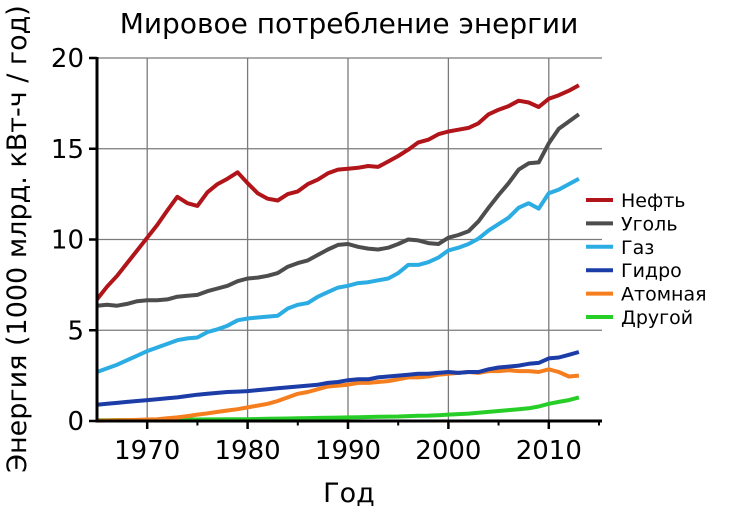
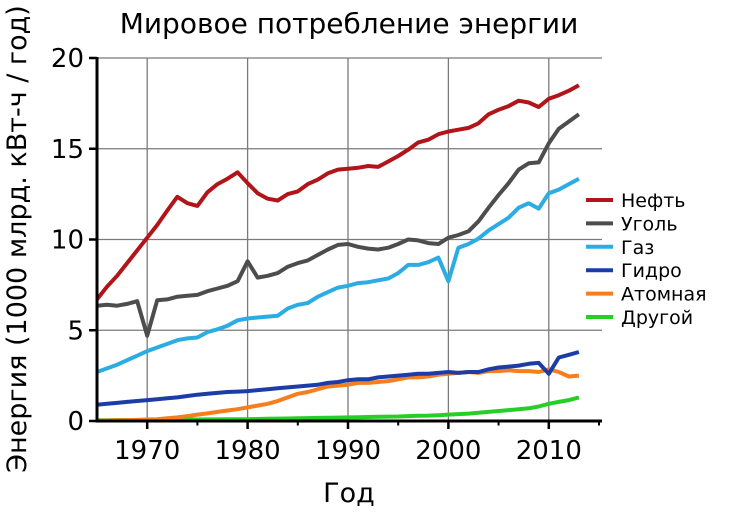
Уголь/1970: 6.7 -> 4.7
Уголь/1980: 7.8 -> 8.8
Газ/2000: 9.4 -> 7.7
Гидро/2010: 3.5 -> 2.6
